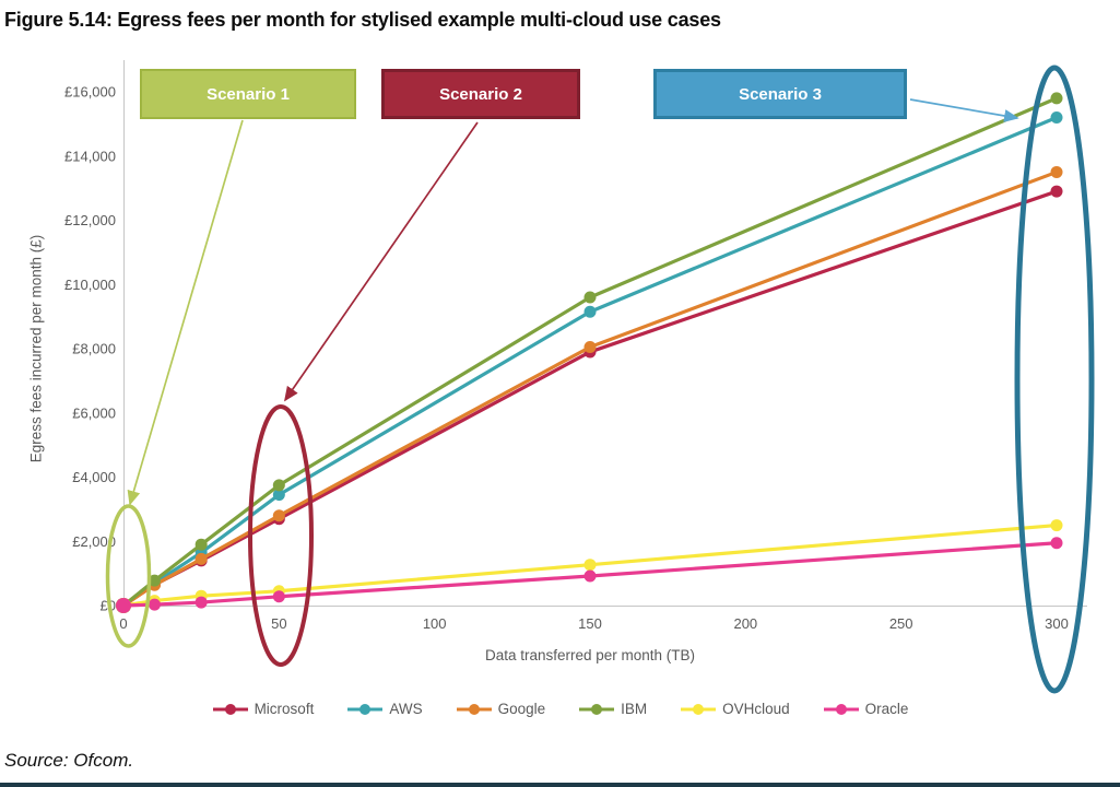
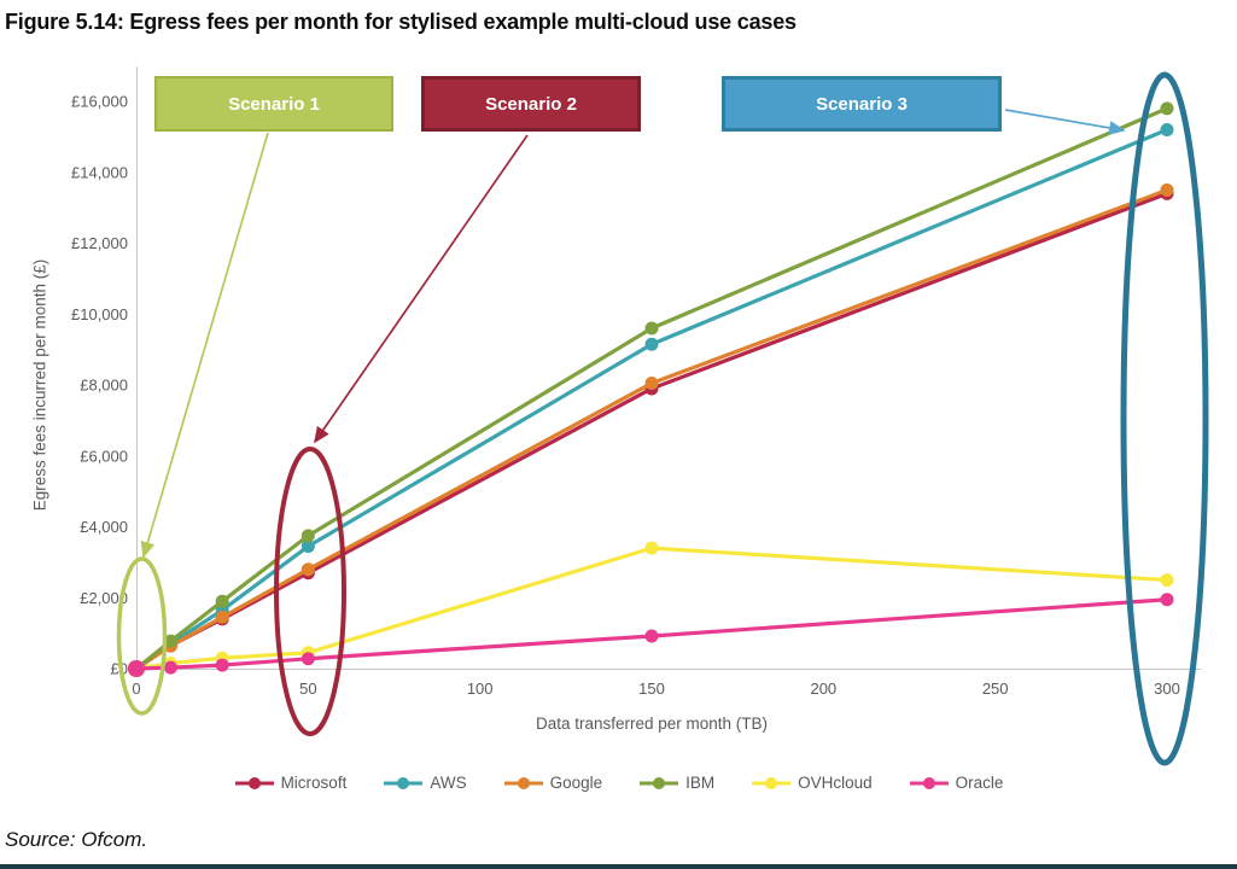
OVHcloud/150: £1300 -> £3400
Microsoft/300: £12900 -> £13400
